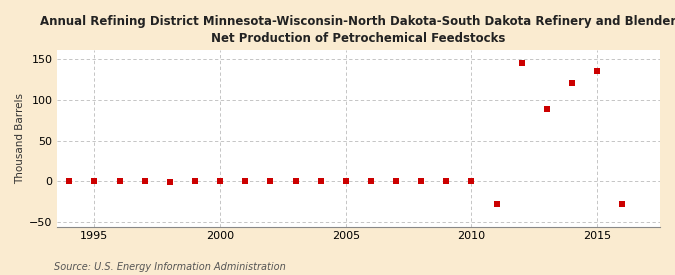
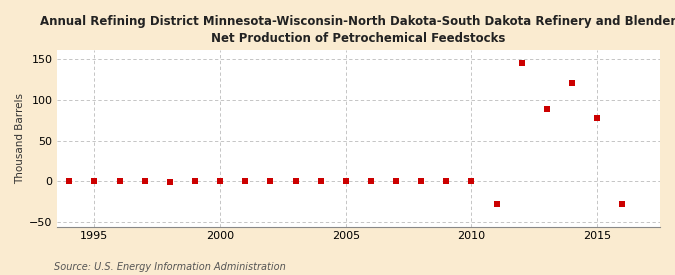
2015: 135 -> 78
